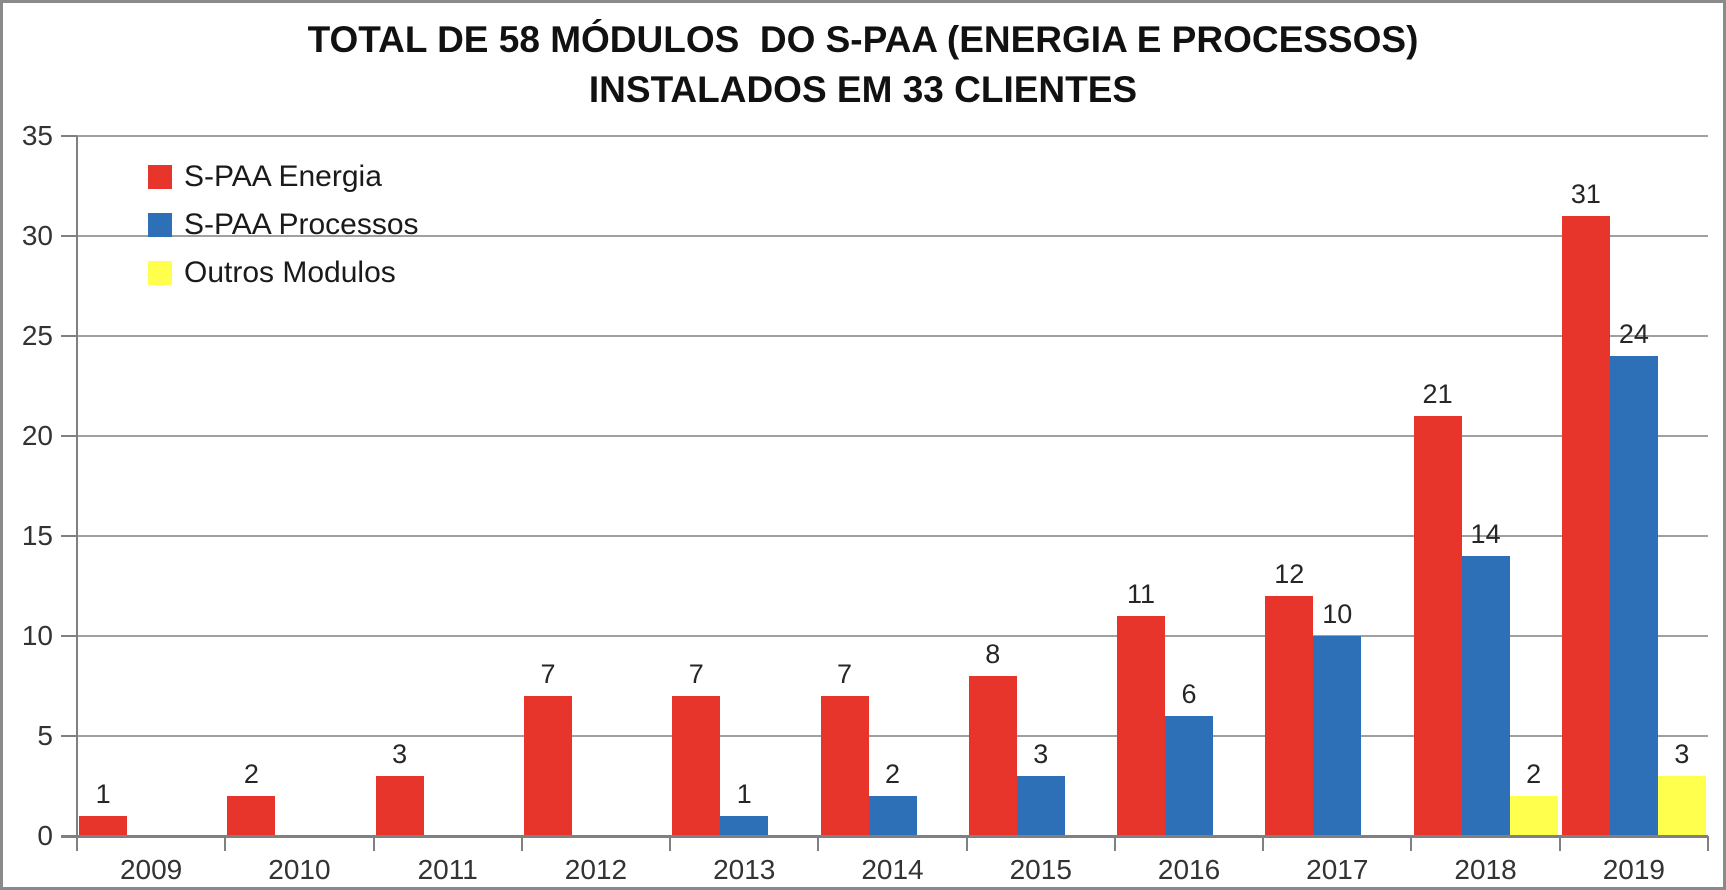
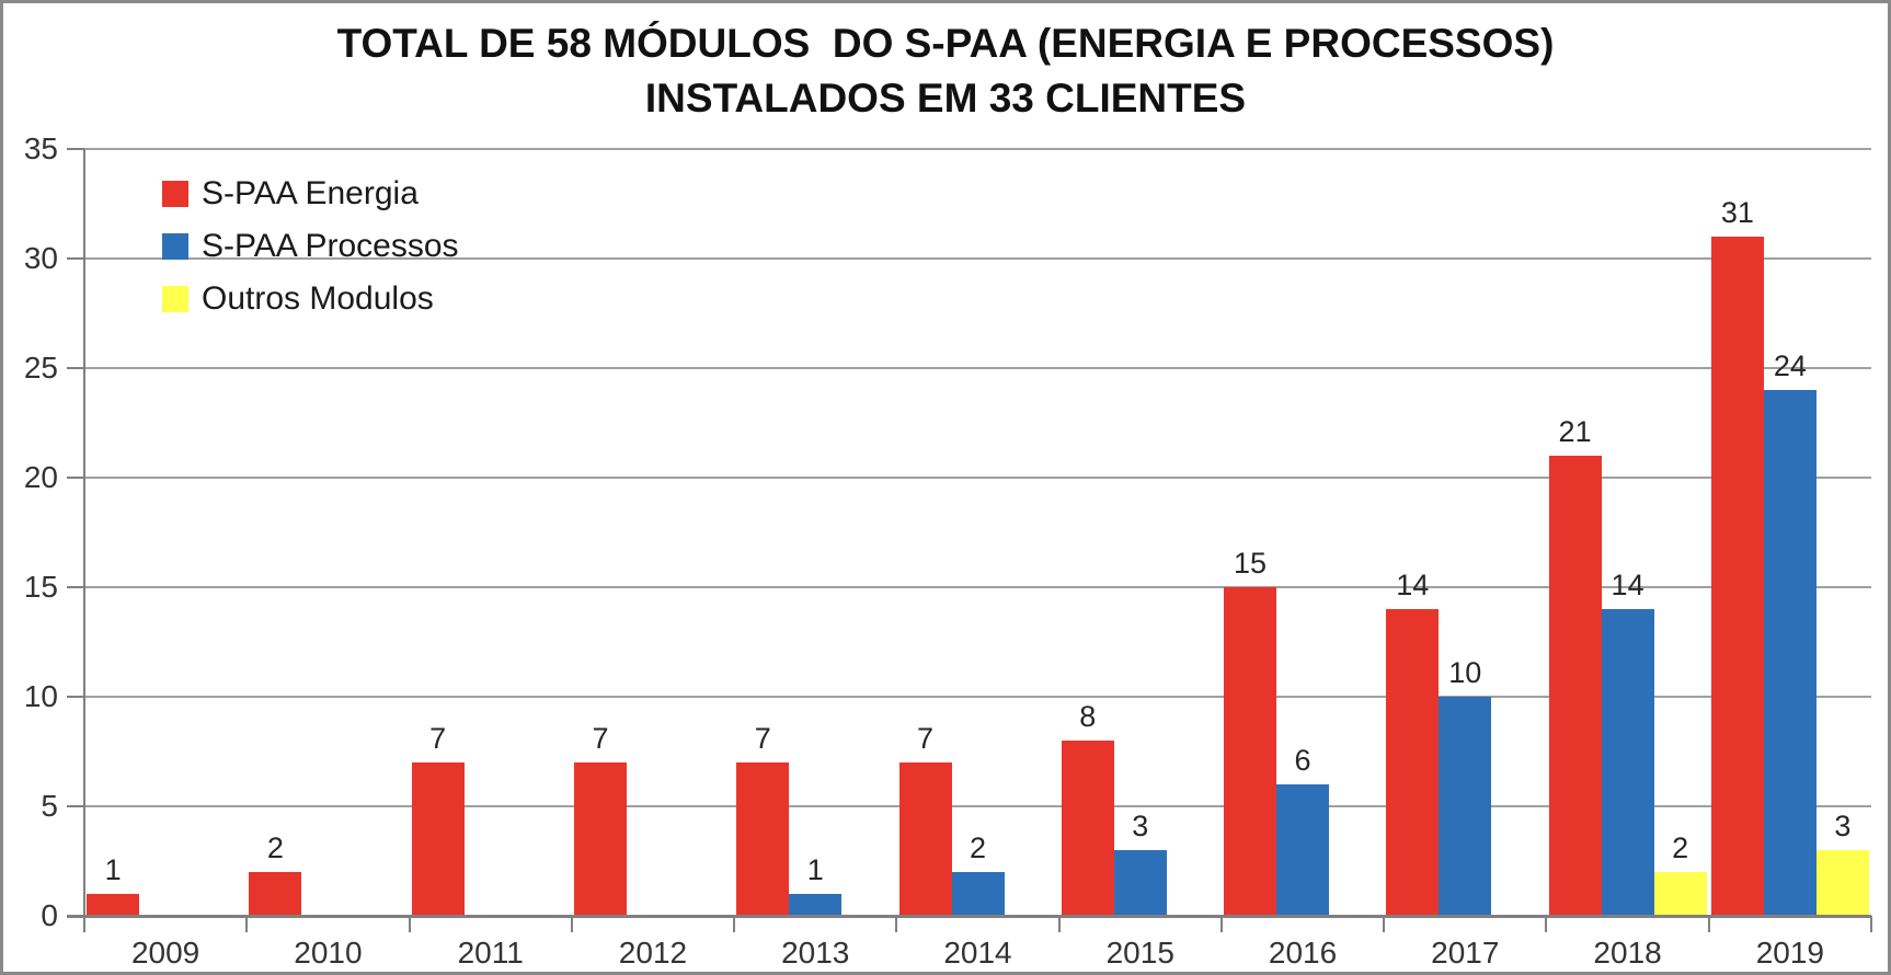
S-PAA Energia/2011: 3 -> 7
S-PAA Energia/2016: 11 -> 15
S-PAA Energia/2017: 12 -> 14
